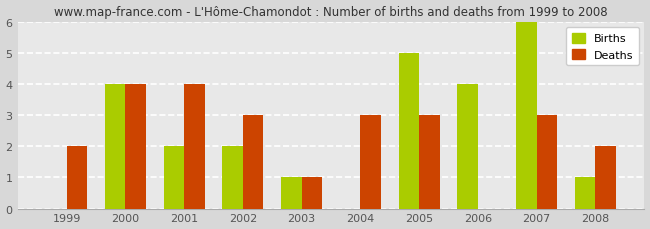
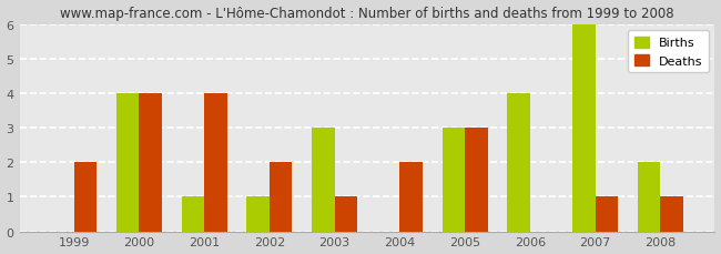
Births/2001: 2 -> 1
Births/2002: 2 -> 1
Deaths/2002: 3 -> 2
Births/2003: 1 -> 3
Deaths/2004: 3 -> 2
Births/2005: 5 -> 3
Deaths/2007: 3 -> 1
Births/2008: 1 -> 2
Deaths/2008: 2 -> 1
